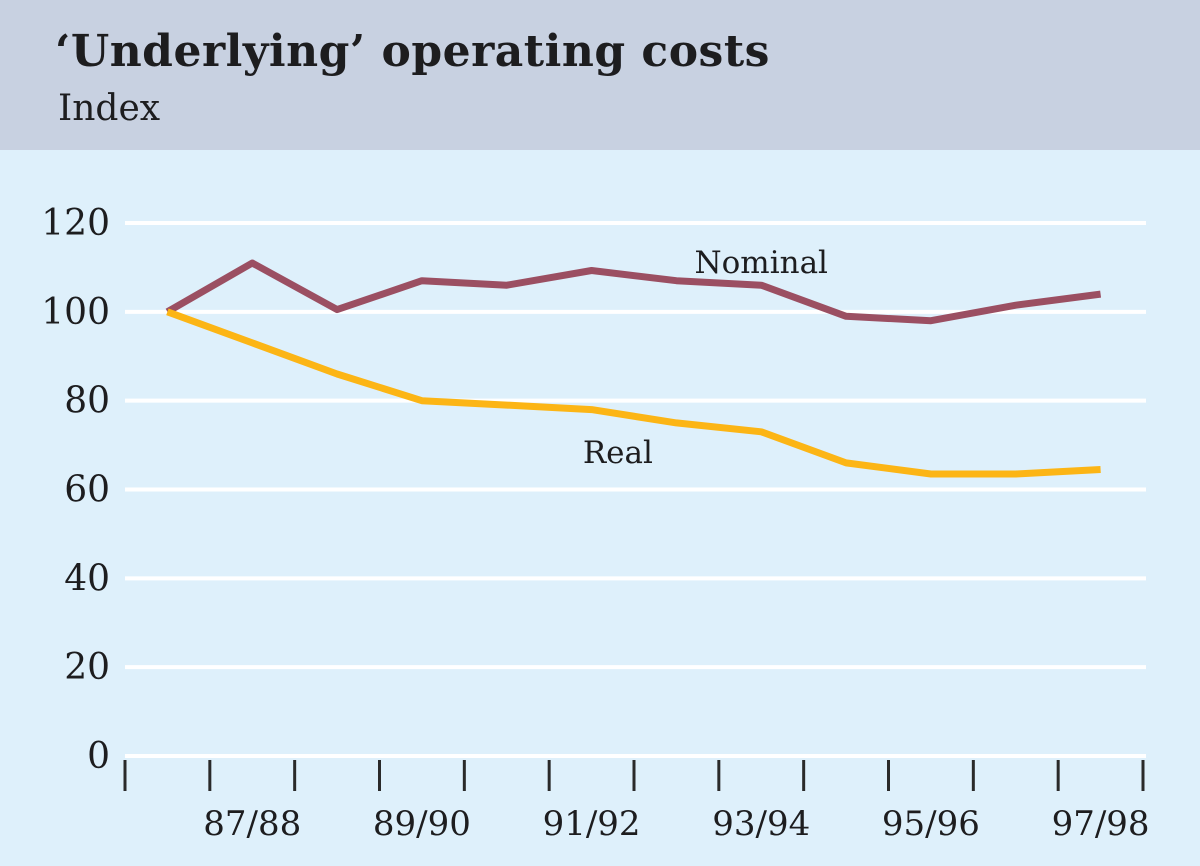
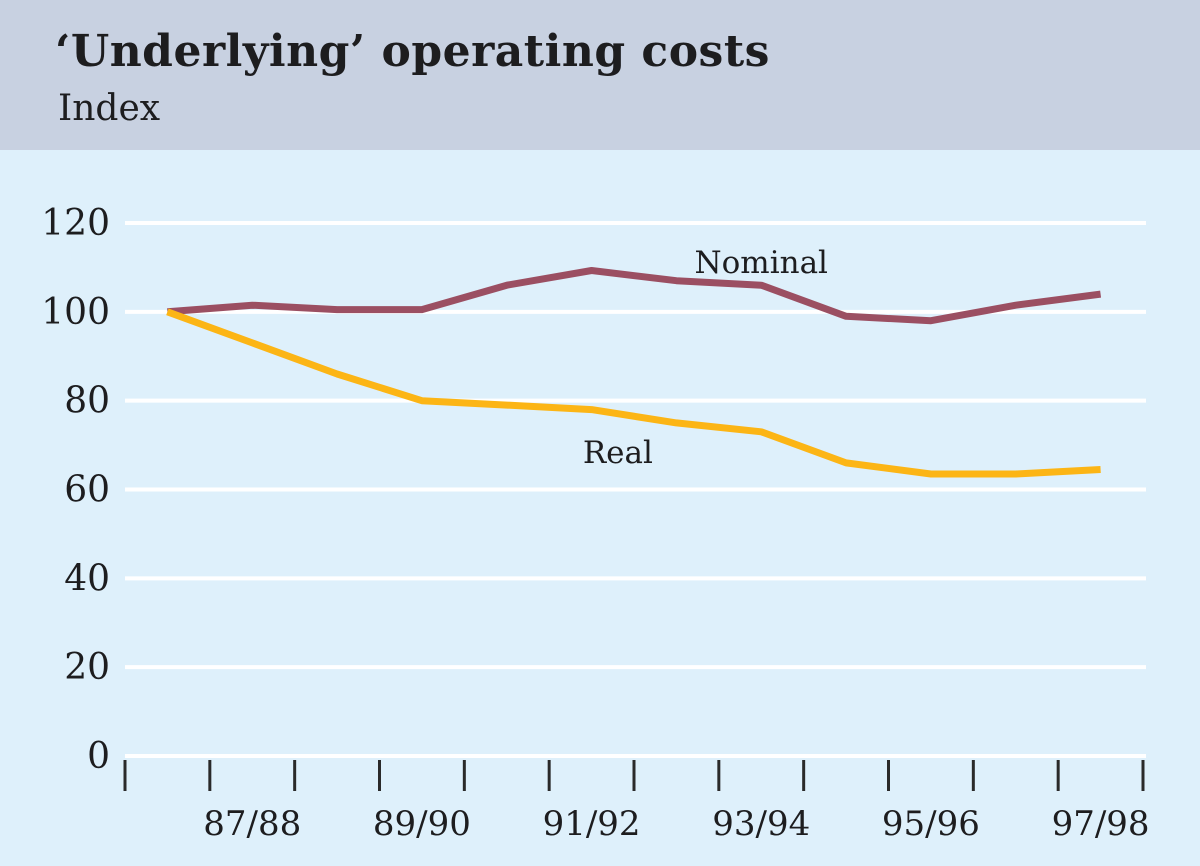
Nominal/87/88: 111 -> 102
Nominal/89/90: 107 -> 100
